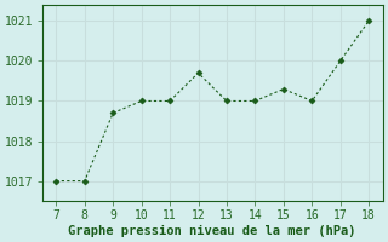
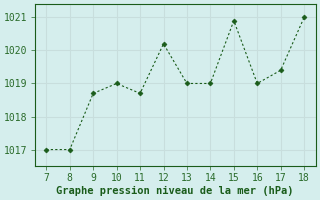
11: 1019.0 -> 1018.7
12: 1019.7 -> 1020.2
15: 1019.3 -> 1020.9
17: 1020.0 -> 1019.4
